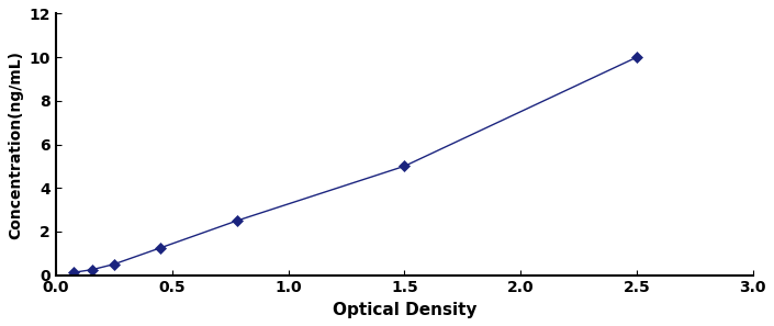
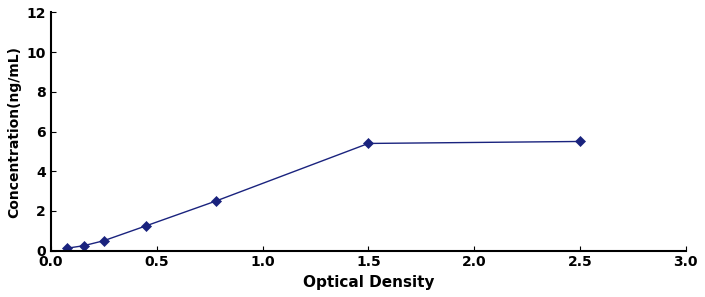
1.5: 5.0 -> 5.4
2.5: 10.0 -> 5.5
